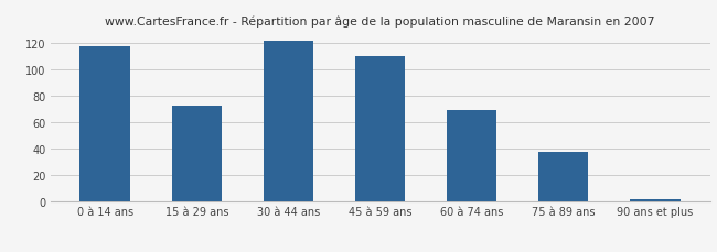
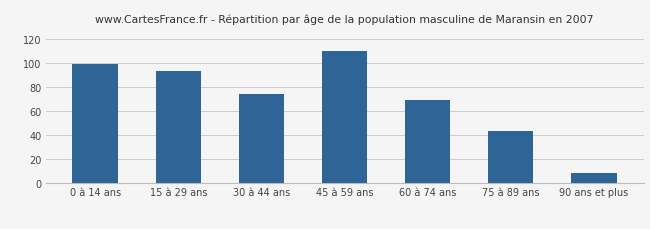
0 à 14 ans: 117 -> 99
15 à 29 ans: 72 -> 93
30 à 44 ans: 121 -> 74
75 à 89 ans: 37 -> 43
90 ans et plus: 2 -> 8
